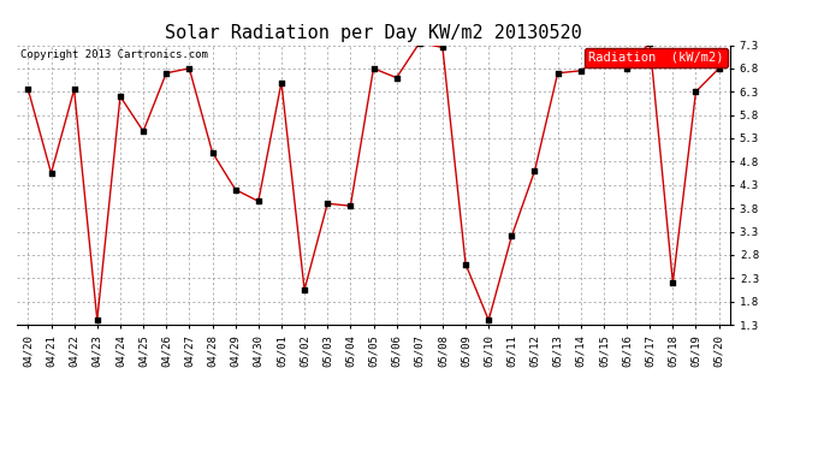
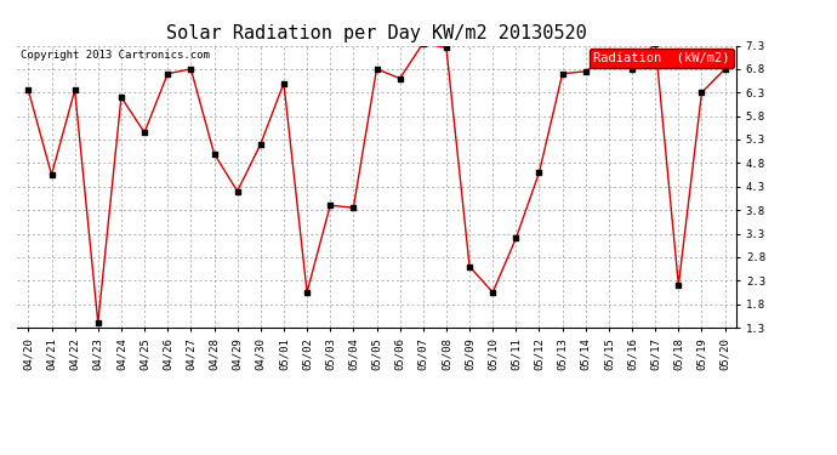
04/30: 3.95 -> 5.20
05/10: 1.40 -> 2.05
